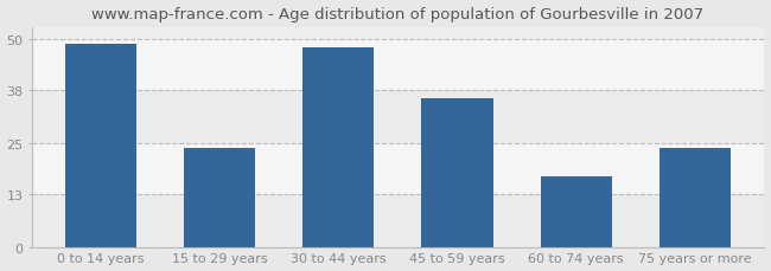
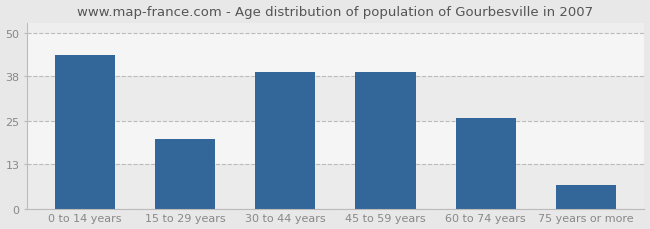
0 to 14 years: 49 -> 44
15 to 29 years: 24 -> 20
30 to 44 years: 48 -> 39
45 to 59 years: 36 -> 39
60 to 74 years: 17 -> 26
75 years or more: 24 -> 7
